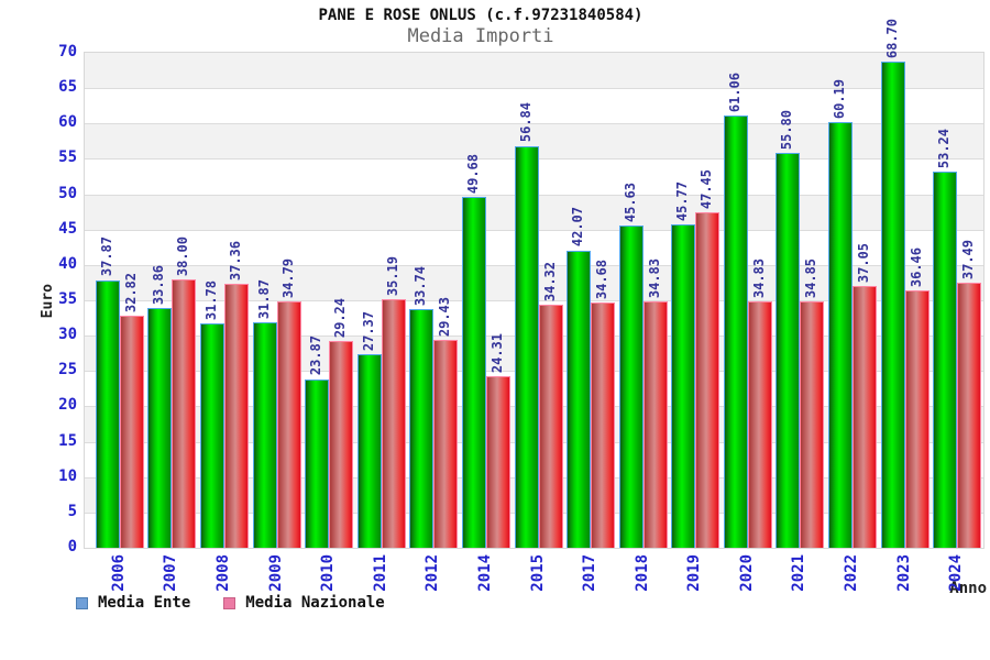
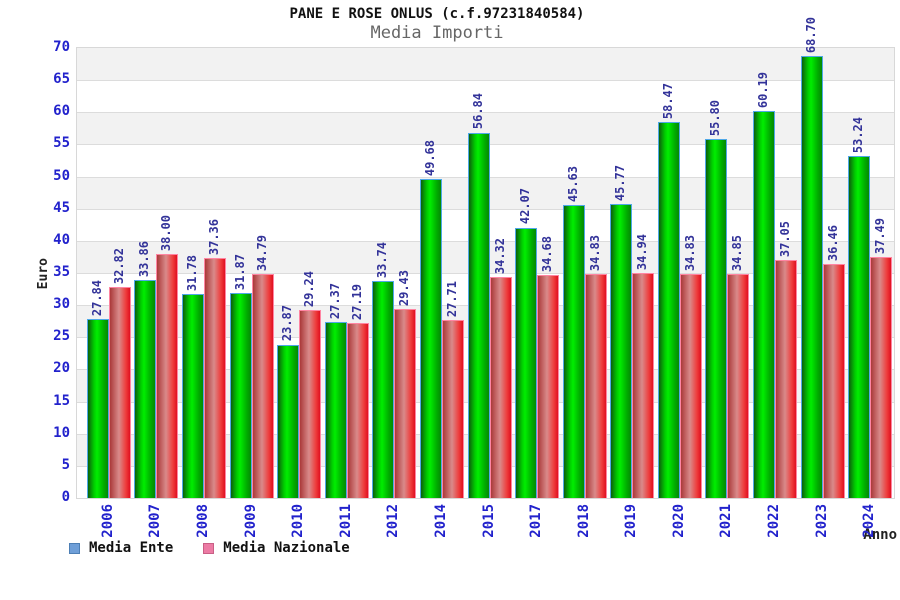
Media Ente/2006: 37.87 -> 27.84
Media Nazionale/2011: 35.19 -> 27.19
Media Nazionale/2014: 24.31 -> 27.71
Media Nazionale/2019: 47.45 -> 34.94
Media Ente/2020: 61.06 -> 58.47
